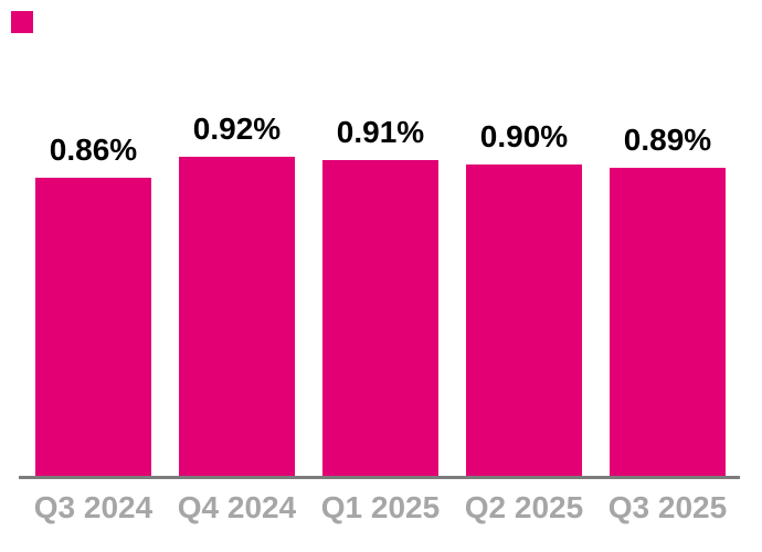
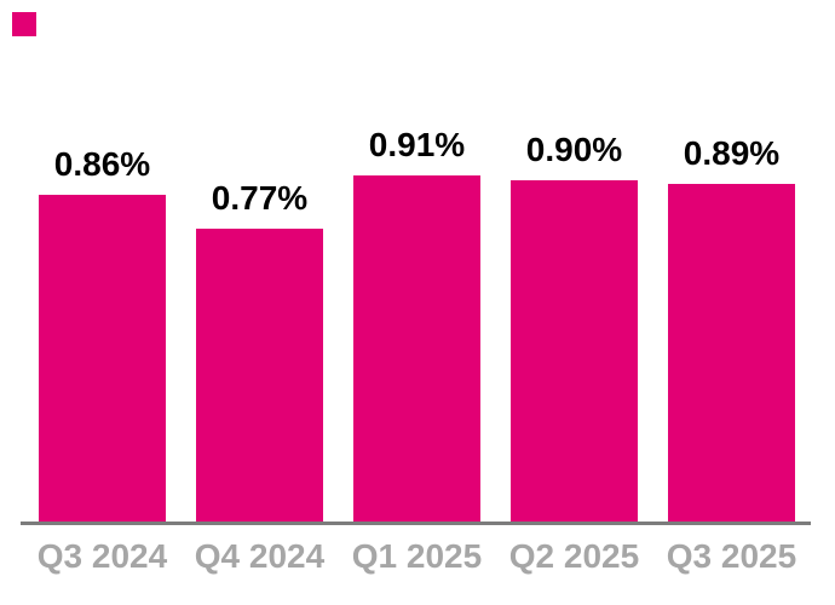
Q4 2024: 0.92% -> 0.77%
